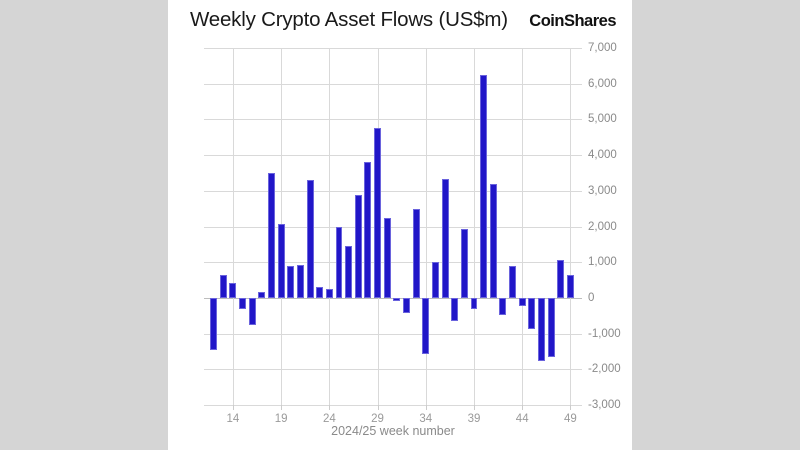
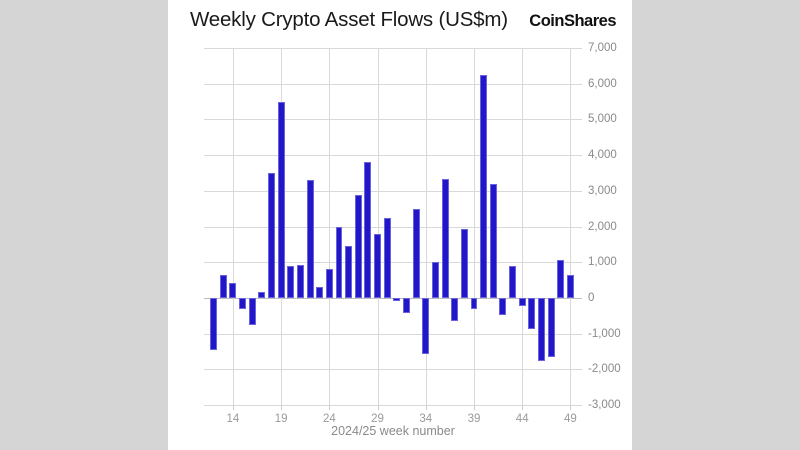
19: 2100 -> 5500
24: 300 -> 800
29: 4800 -> 1800
